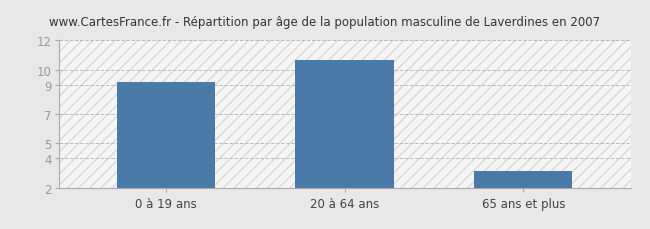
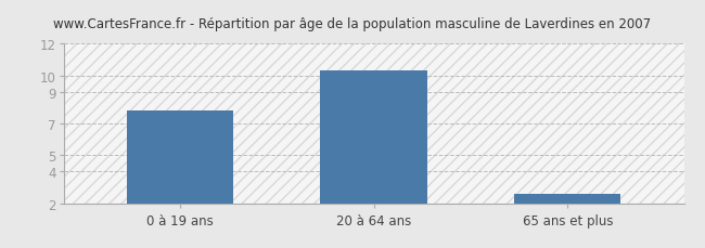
0 à 19 ans: 9.2 -> 7.8
20 à 64 ans: 10.7 -> 10.3
65 ans et plus: 3.1 -> 2.6
